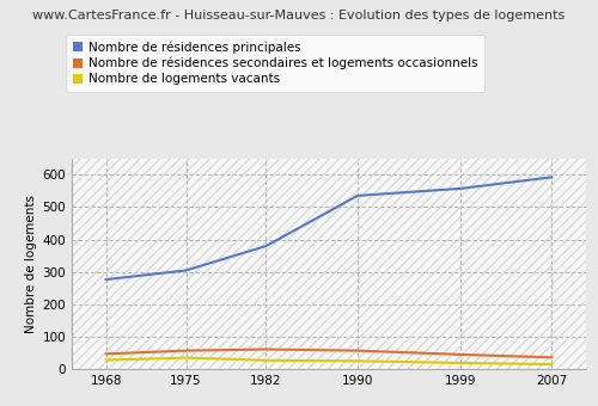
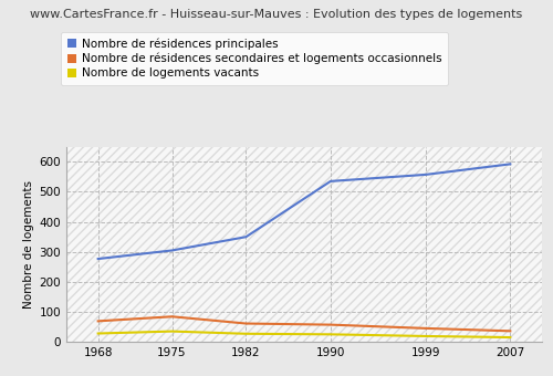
Nombre de résidences secondaires et logements occasionnels/1968: 48 -> 70
Nombre de résidences secondaires et logements occasionnels/1975: 58 -> 85
Nombre de résidences principales/1982: 380 -> 350
